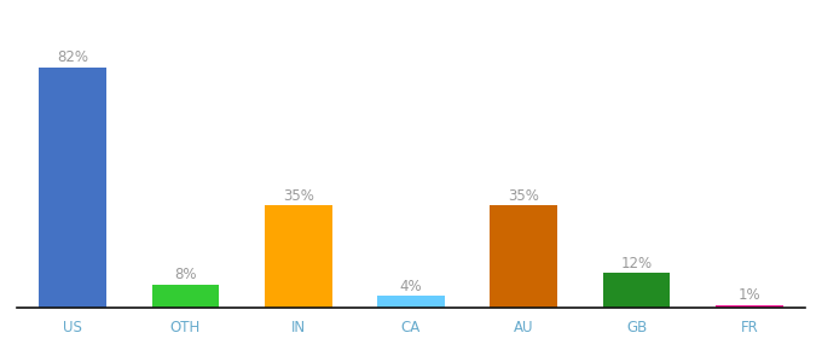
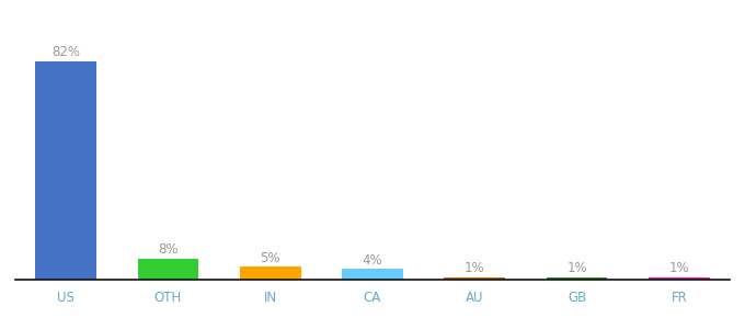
IN: 35% -> 5%
AU: 35% -> 1%
GB: 12% -> 1%
